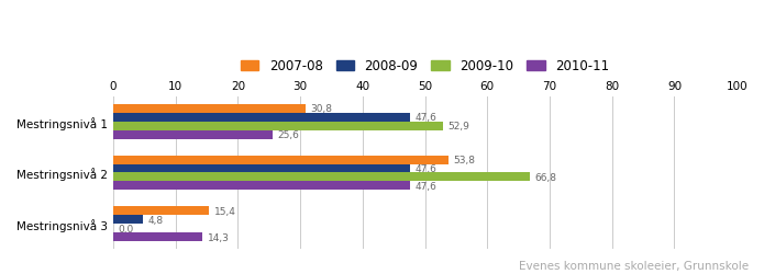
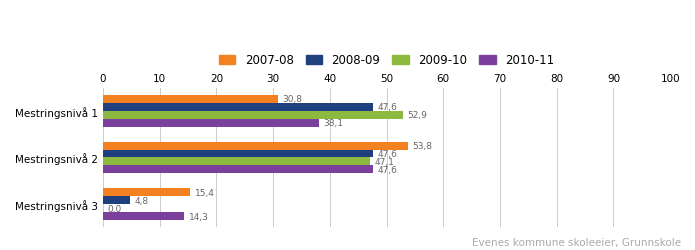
2010-11/Mestringsnivå 1: 25,6 -> 38,1
2009-10/Mestringsnivå 2: 66,8 -> 47,1
